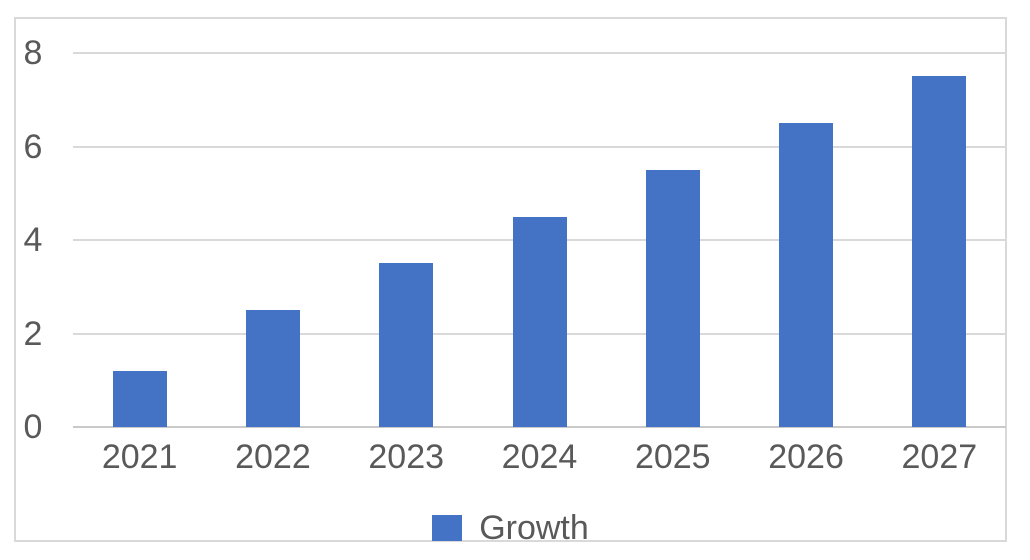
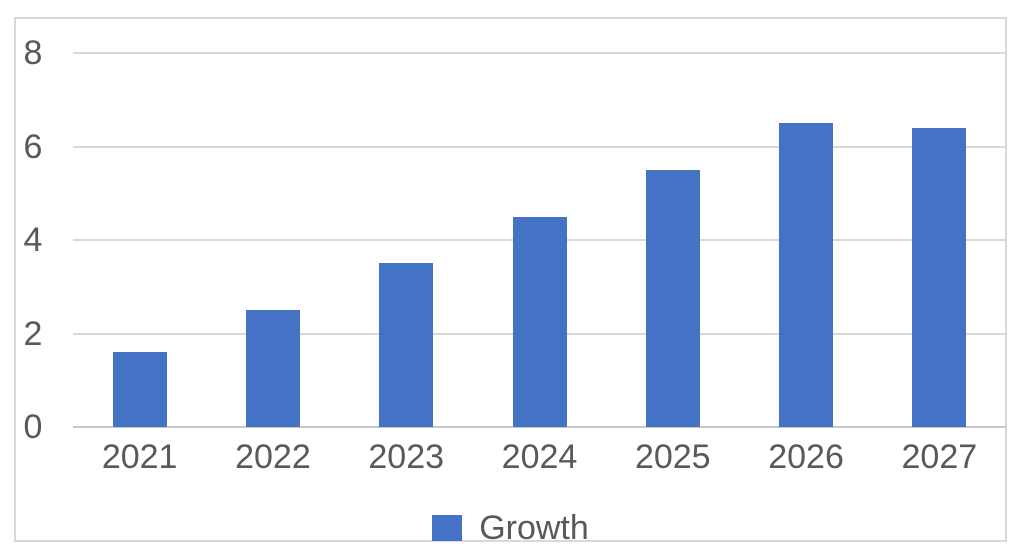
2021: 1.2 -> 1.6
2027: 7.5 -> 6.4
